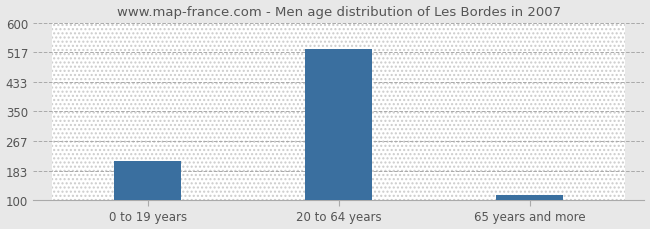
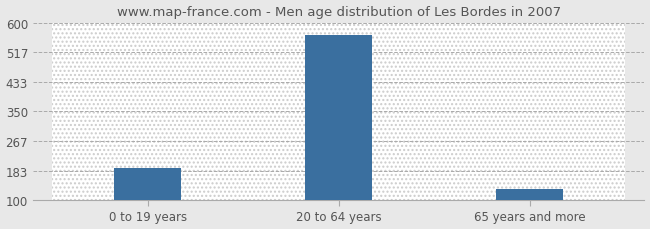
0 to 19 years: 210 -> 190
20 to 64 years: 525 -> 565
65 years and more: 113 -> 130
